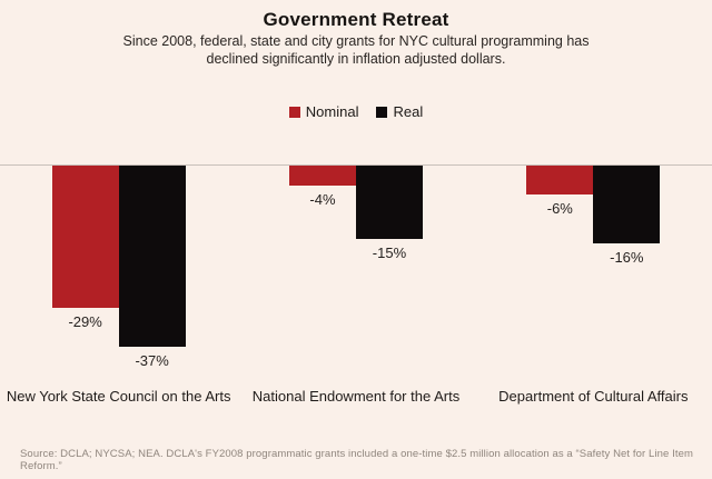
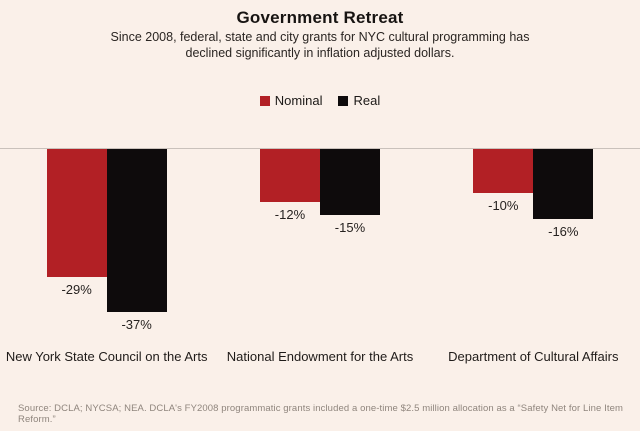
Nominal/National Endowment for the Arts: -4% -> -12%
Nominal/Department of Cultural Affairs: -6% -> -10%
